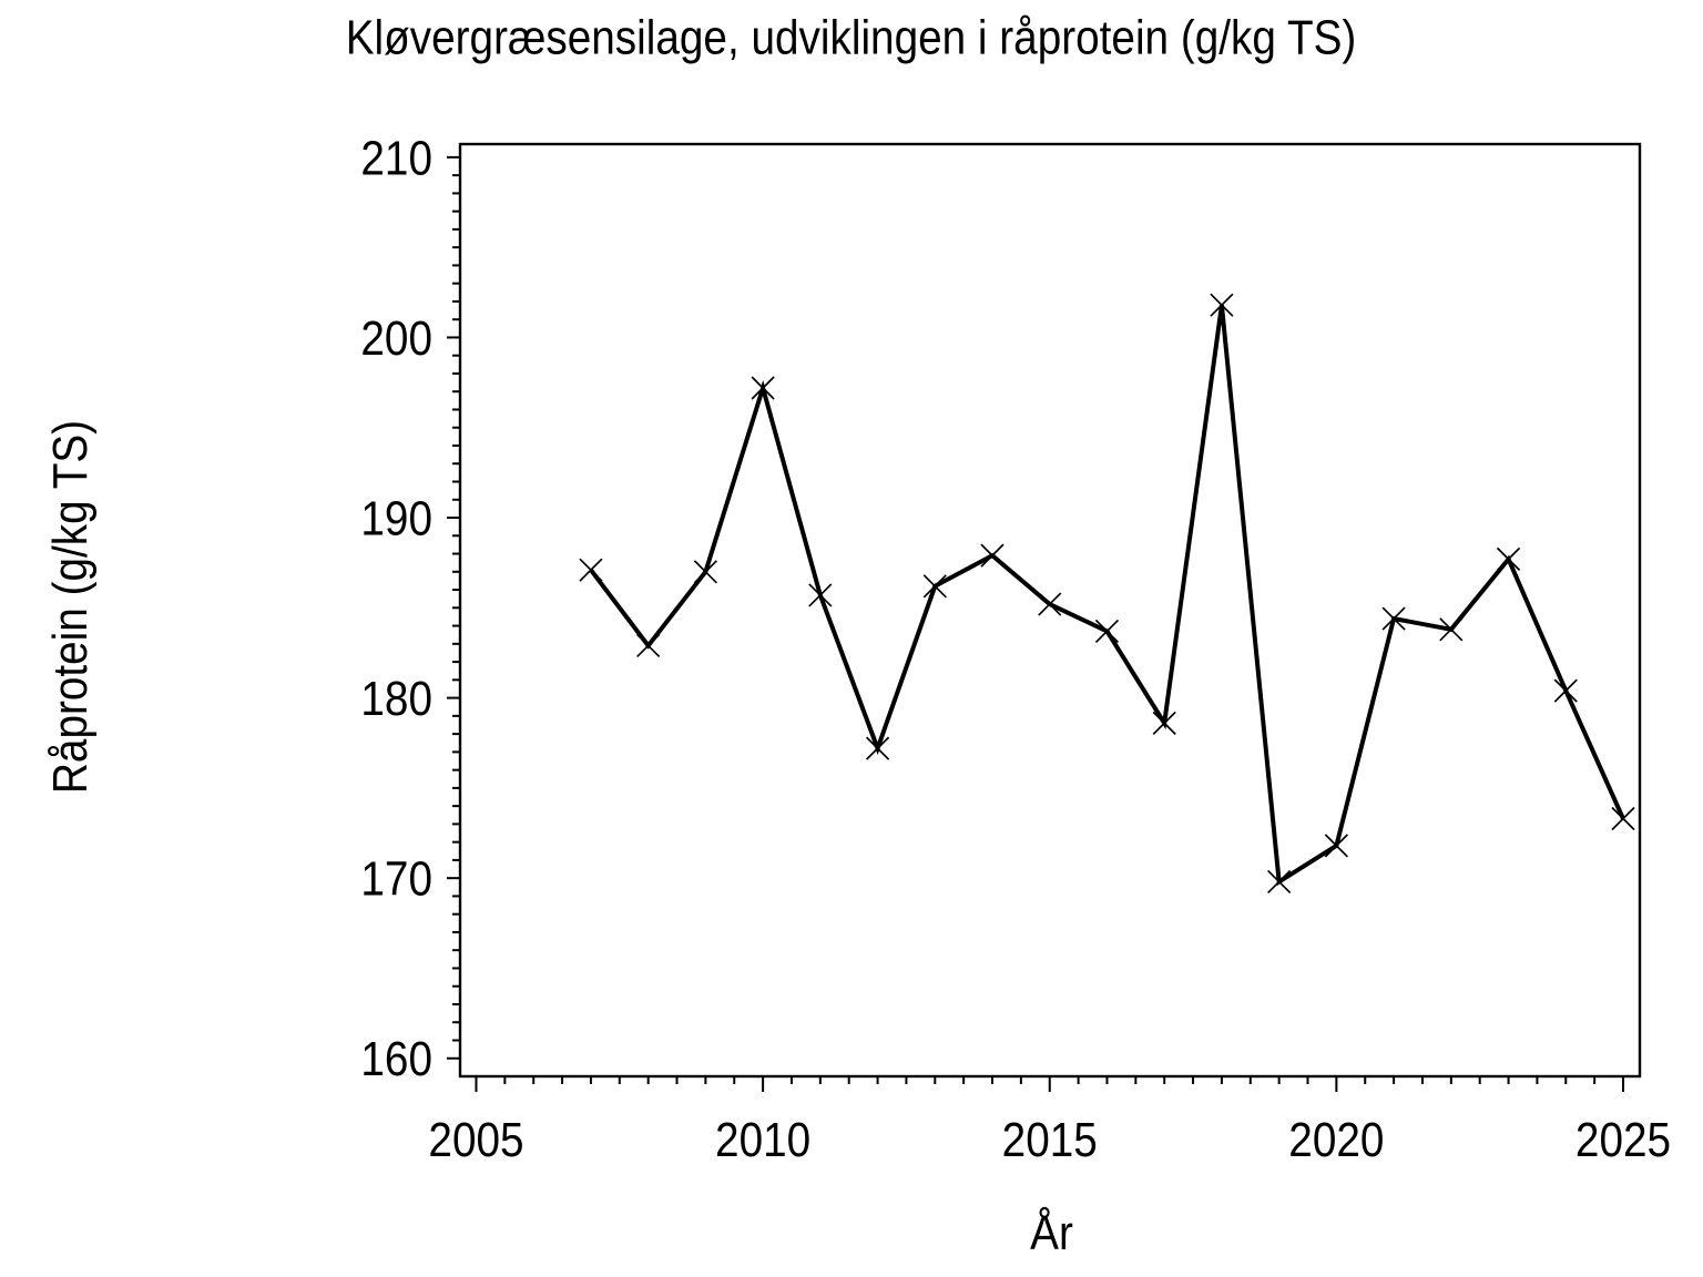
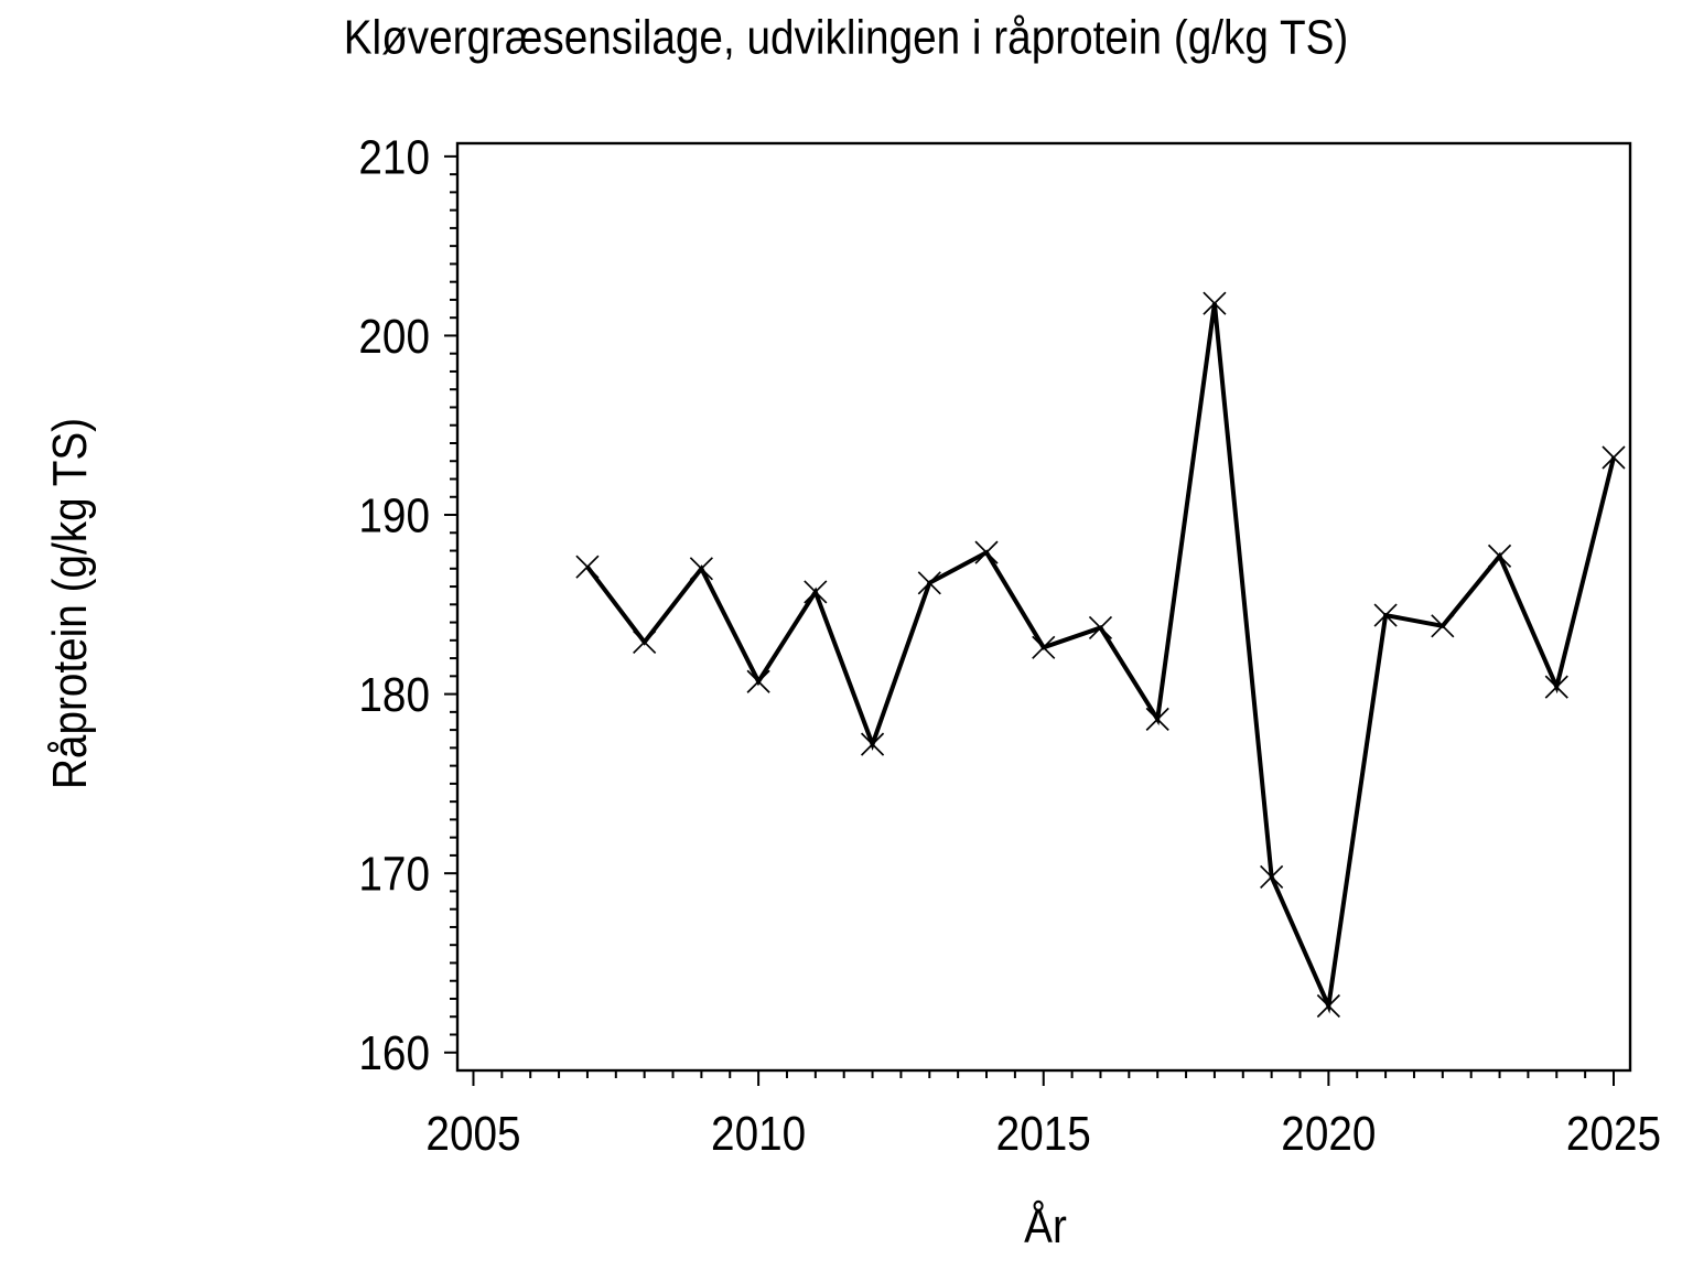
2010: 197.2 -> 180.7
2015: 185.2 -> 182.6
2020: 171.8 -> 162.6
2025: 173.3 -> 193.2
